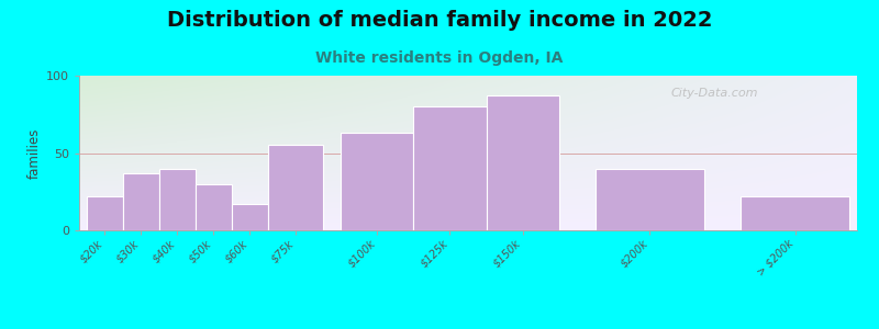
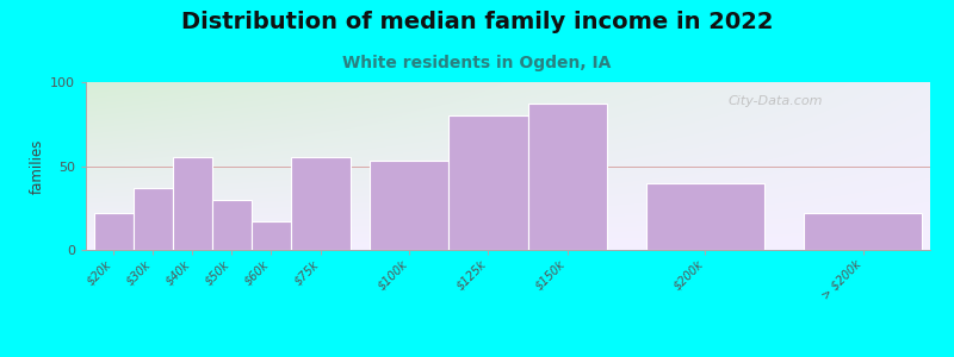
$40k: 40 -> 55
$100k: 63 -> 53
